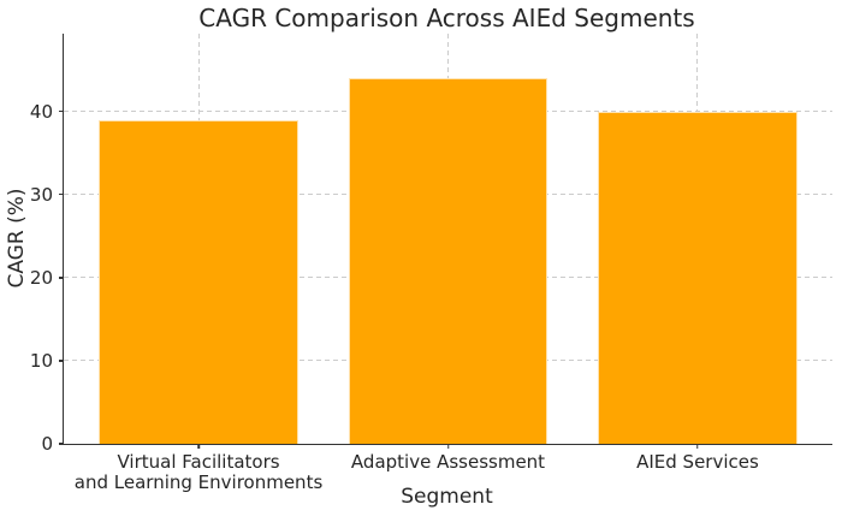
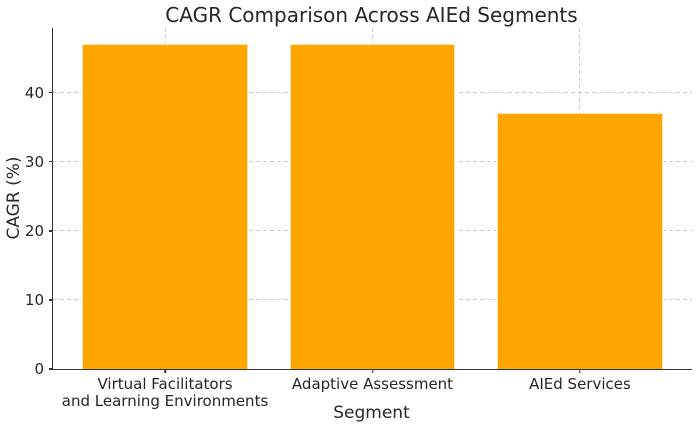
Virtual Facilitators and Learning Environments: 39 -> 47
Adaptive Assessment: 44 -> 47
AIEd Services: 40 -> 37
